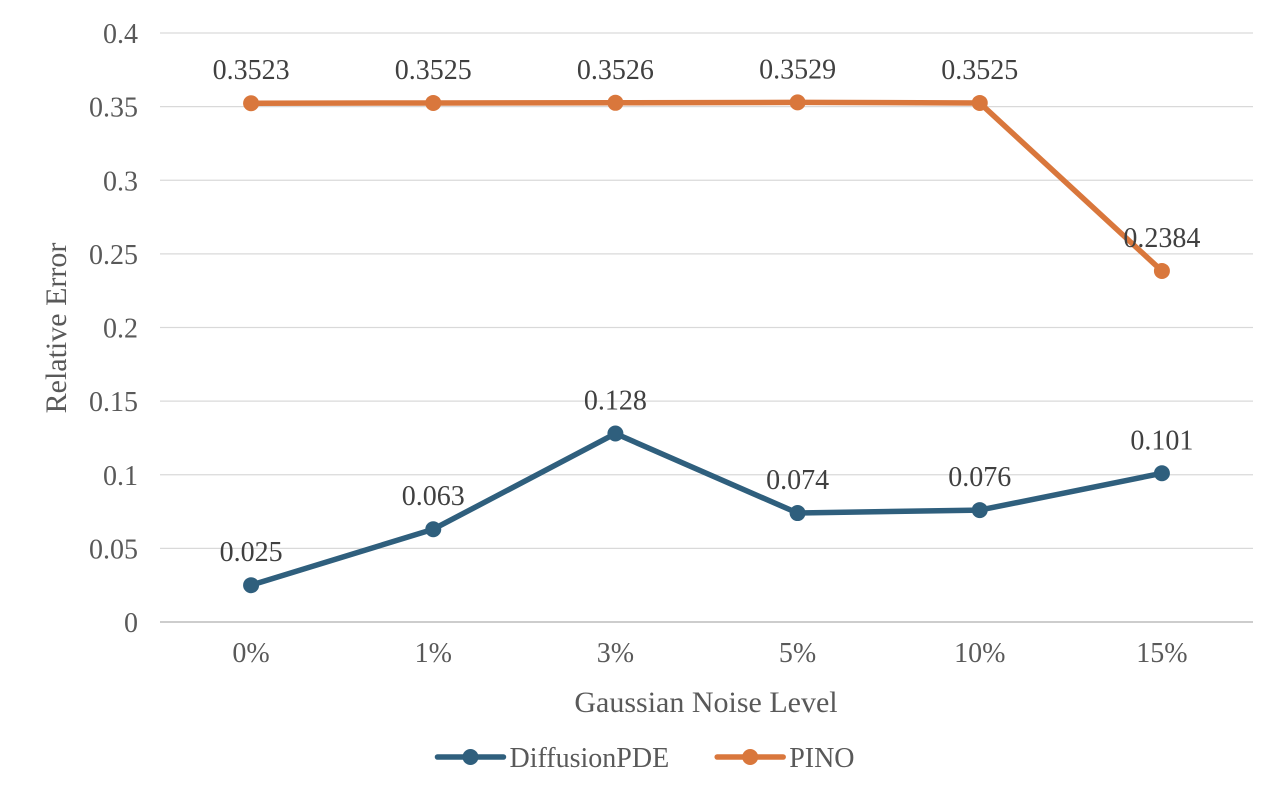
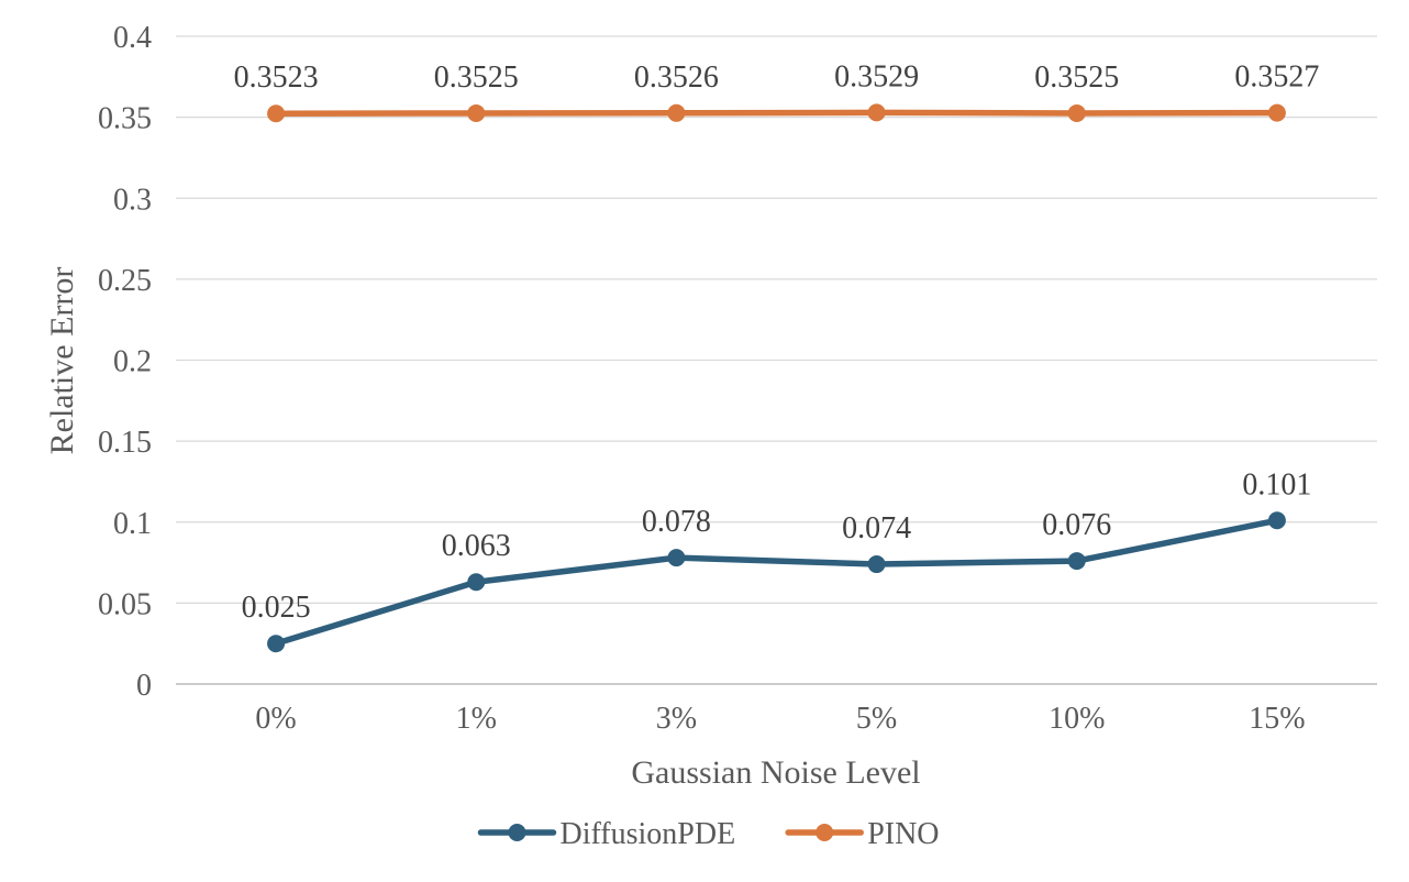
DiffusionPDE/3%: 0.128 -> 0.078
PINO/15%: 0.2384 -> 0.3527
